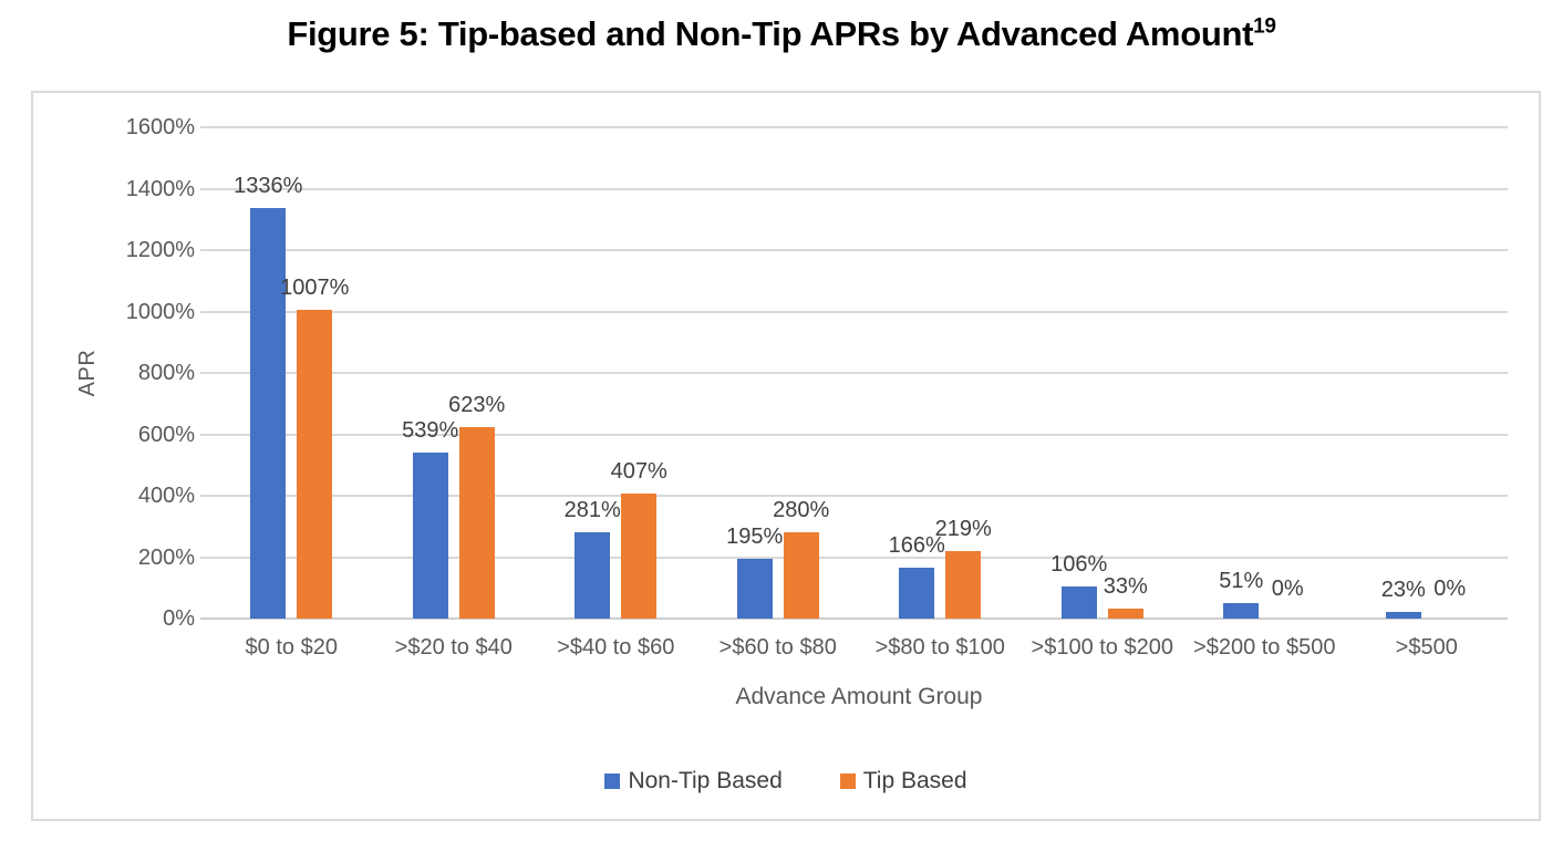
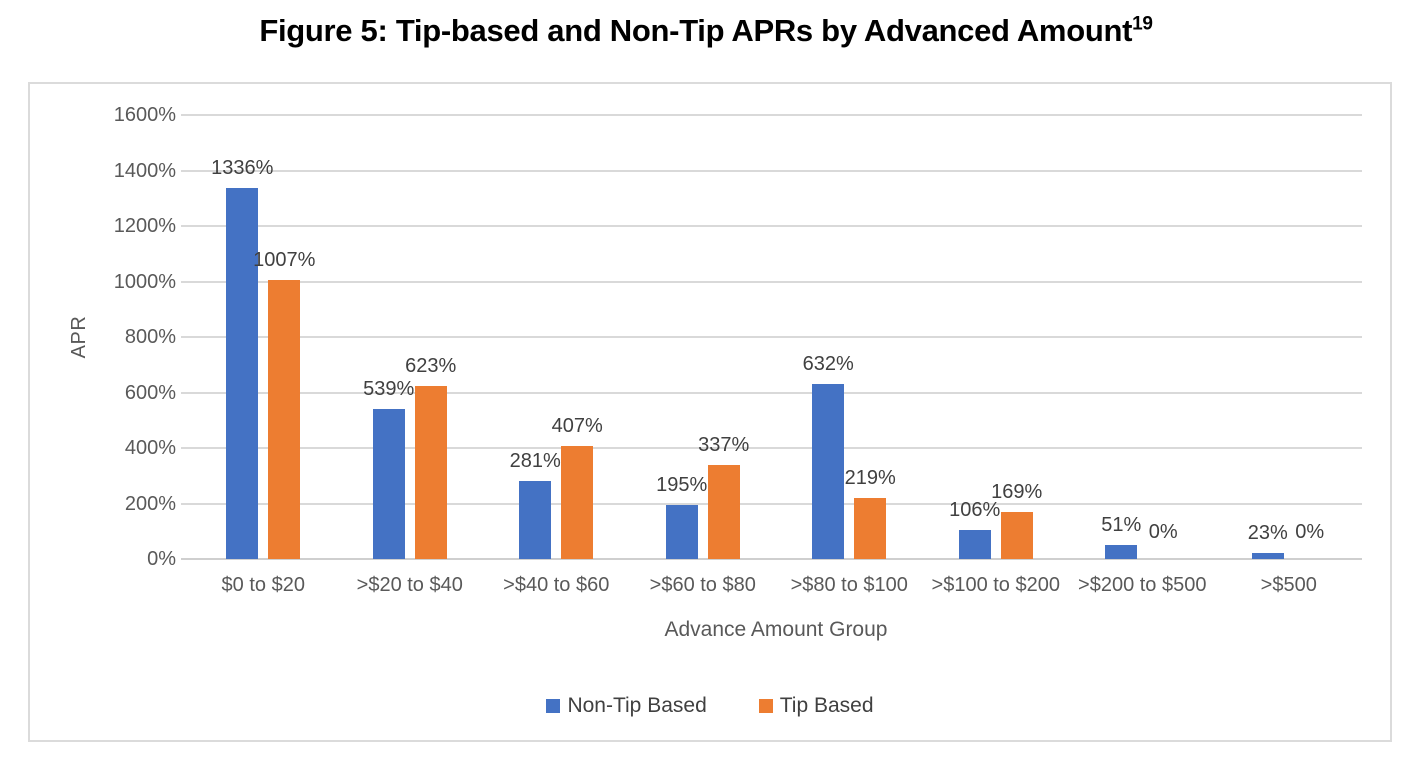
Tip Based/>$60 to $80: 280% -> 337%
Non-Tip Based/>$80 to $100: 166% -> 632%
Tip Based/>$100 to $200: 33% -> 169%
